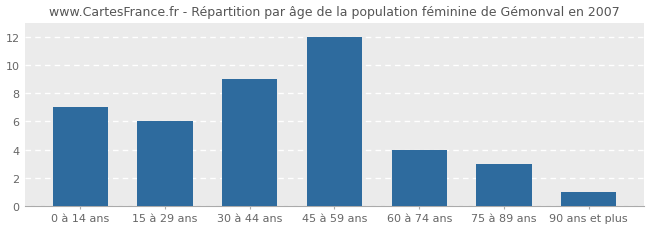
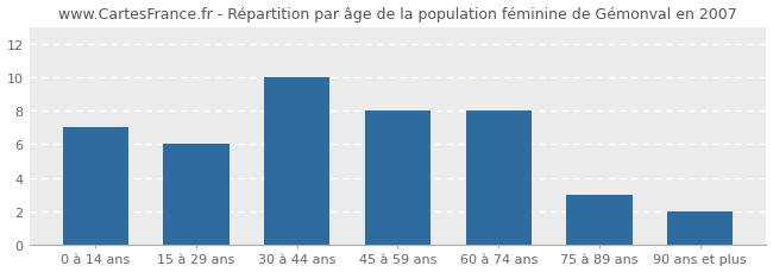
30 à 44 ans: 9 -> 10
45 à 59 ans: 12 -> 8
60 à 74 ans: 4 -> 8
90 ans et plus: 1 -> 2
